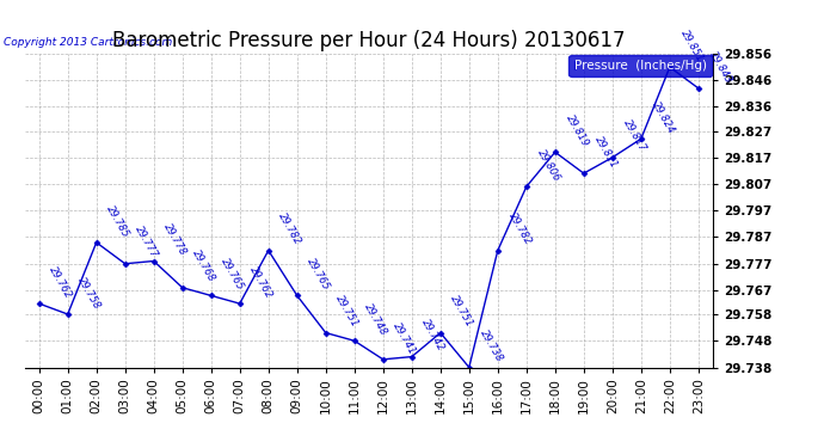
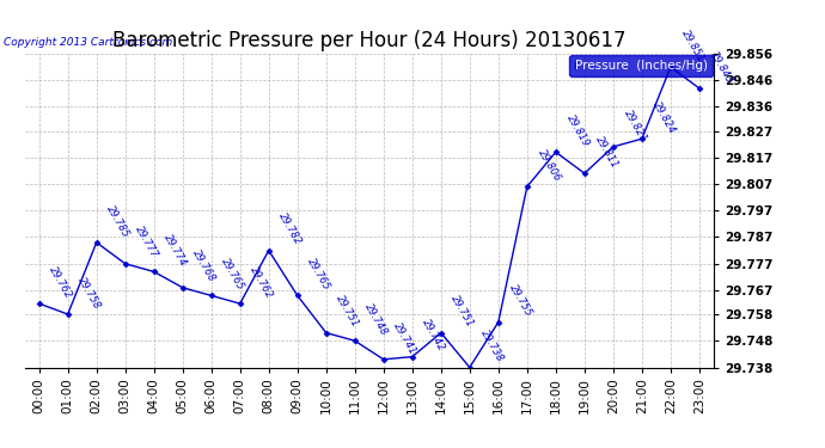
04:00: 29.778 -> 29.774
16:00: 29.782 -> 29.755
20:00: 29.817 -> 29.821
